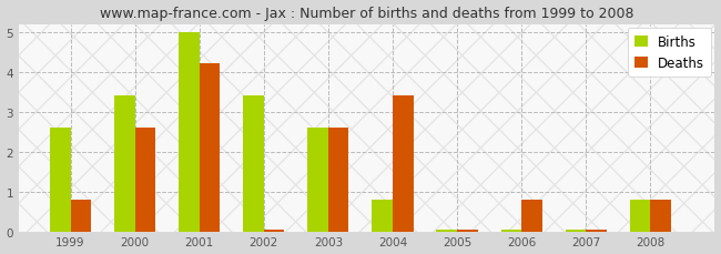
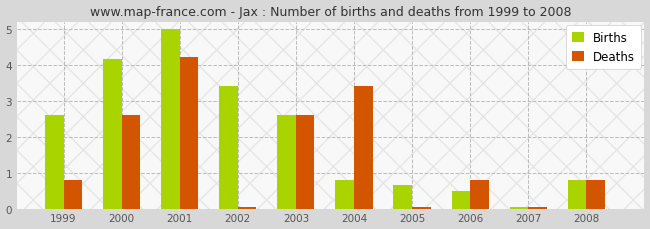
Births/2000: 3.40 -> 4.15
Births/2005: 0.05 -> 0.65
Births/2006: 0.05 -> 0.50
